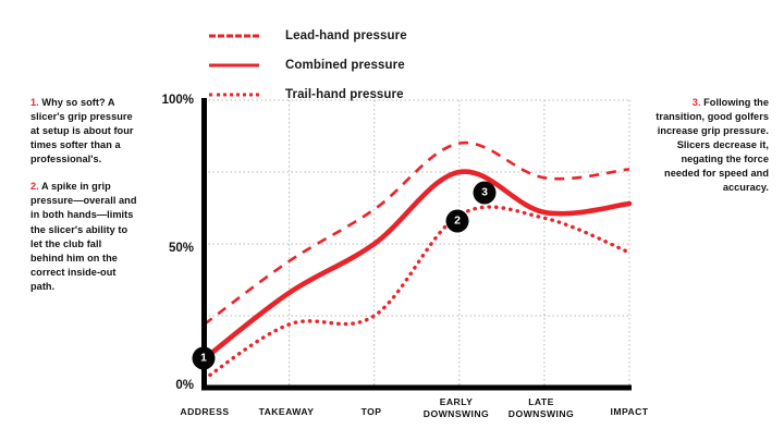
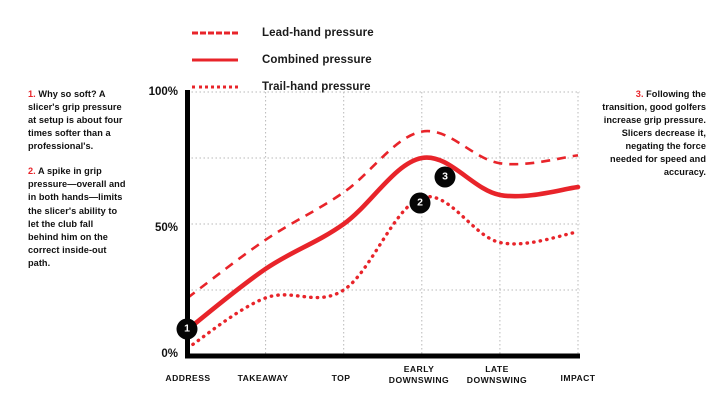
Trail-hand pressure/LATE DOWNSWING: 59% -> 43%
